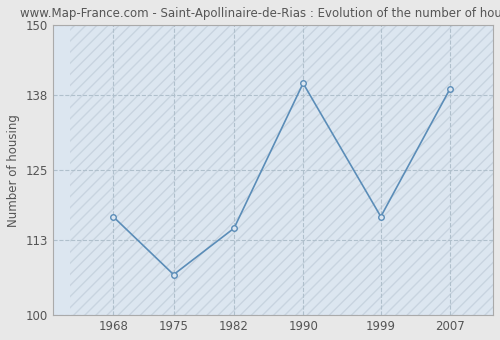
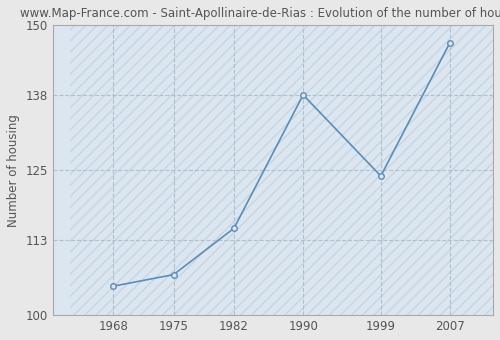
1968: 117 -> 105
1990: 140 -> 138
1999: 117 -> 124
2007: 139 -> 147
